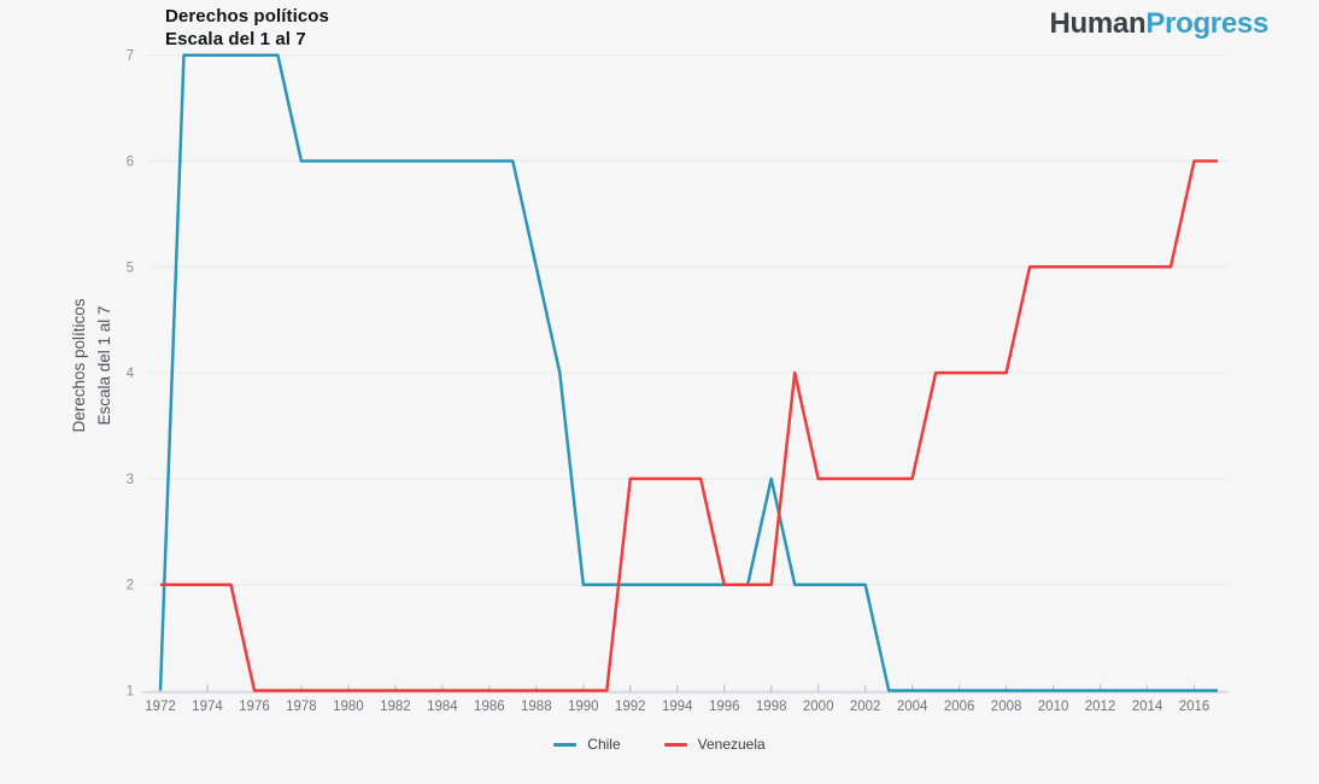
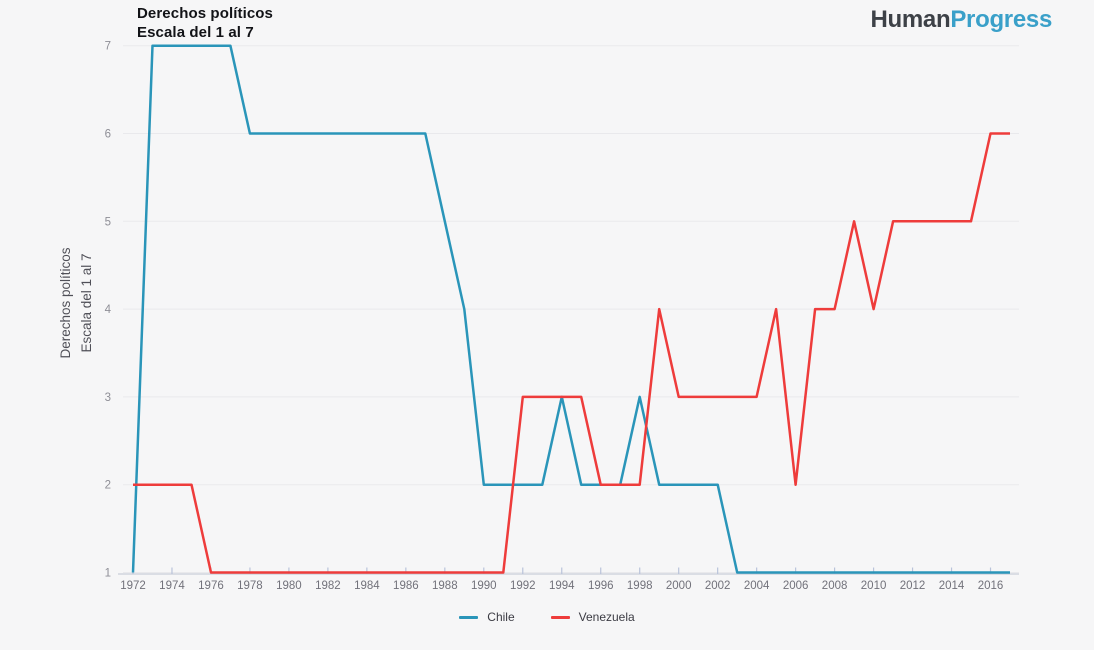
Chile/1994: 2 -> 3
Venezuela/2006: 4 -> 2
Venezuela/2010: 5 -> 4
